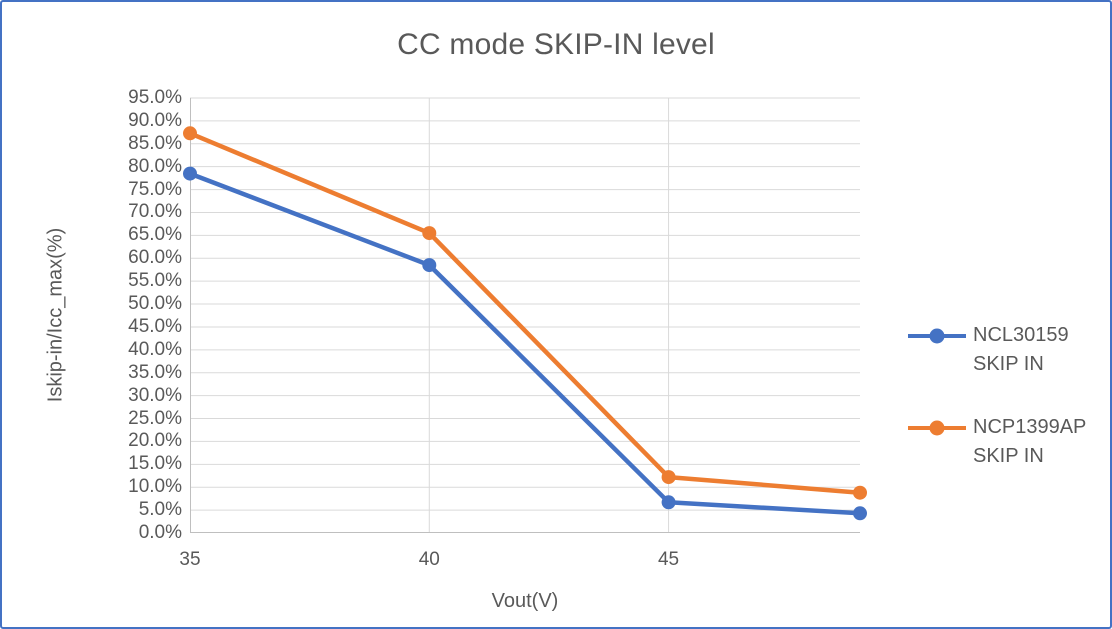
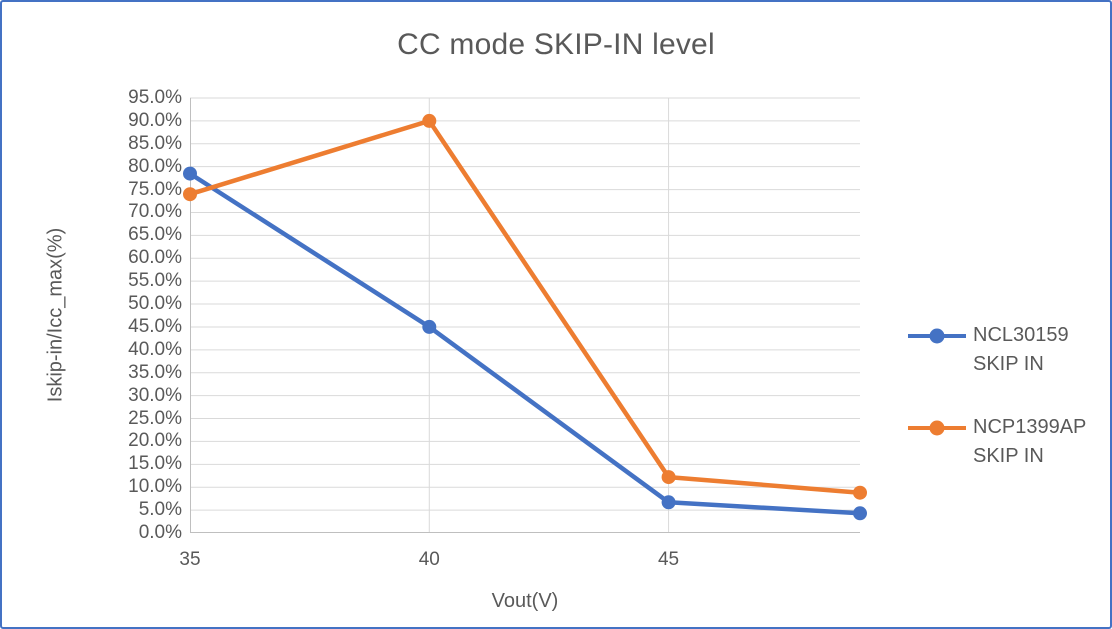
NCP1399AP SKIP IN/35: 87% -> 74%
NCL30159 SKIP IN/40: 58% -> 45%
NCP1399AP SKIP IN/40: 66% -> 90%
